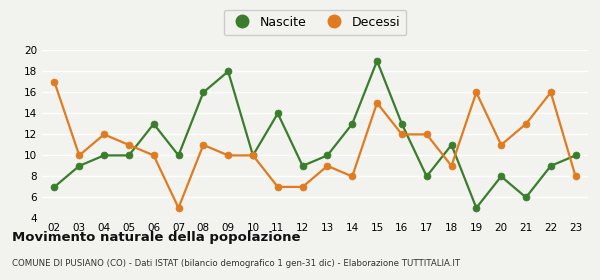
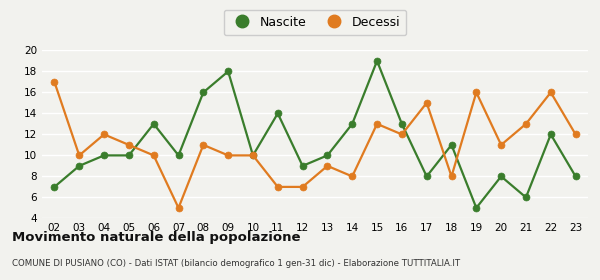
Decessi/15: 15 -> 13
Decessi/17: 12 -> 15
Decessi/18: 9 -> 8
Nascite/22: 9 -> 12
Nascite/23: 10 -> 8
Decessi/23: 8 -> 12
